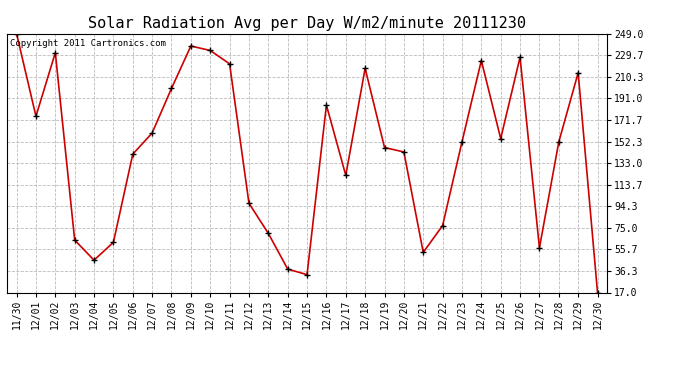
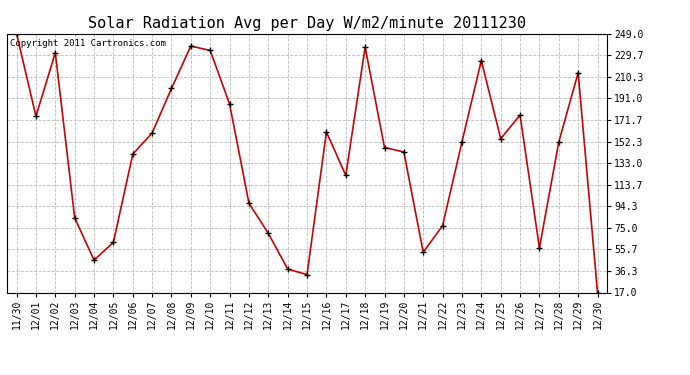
12/03: 64 -> 84
12/11: 222 -> 186
12/16: 185 -> 161
12/18: 218 -> 237
12/26: 228 -> 176
